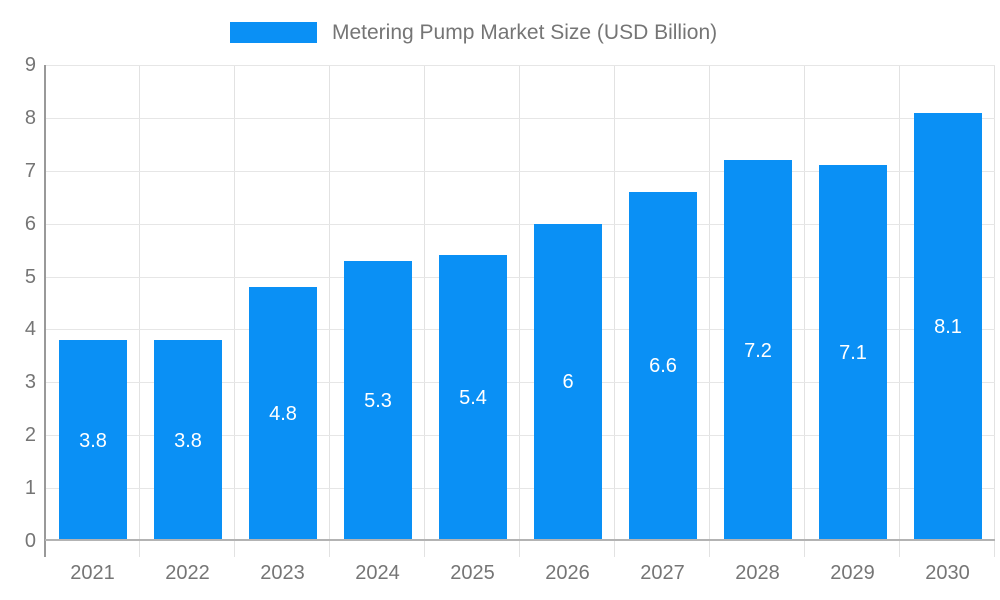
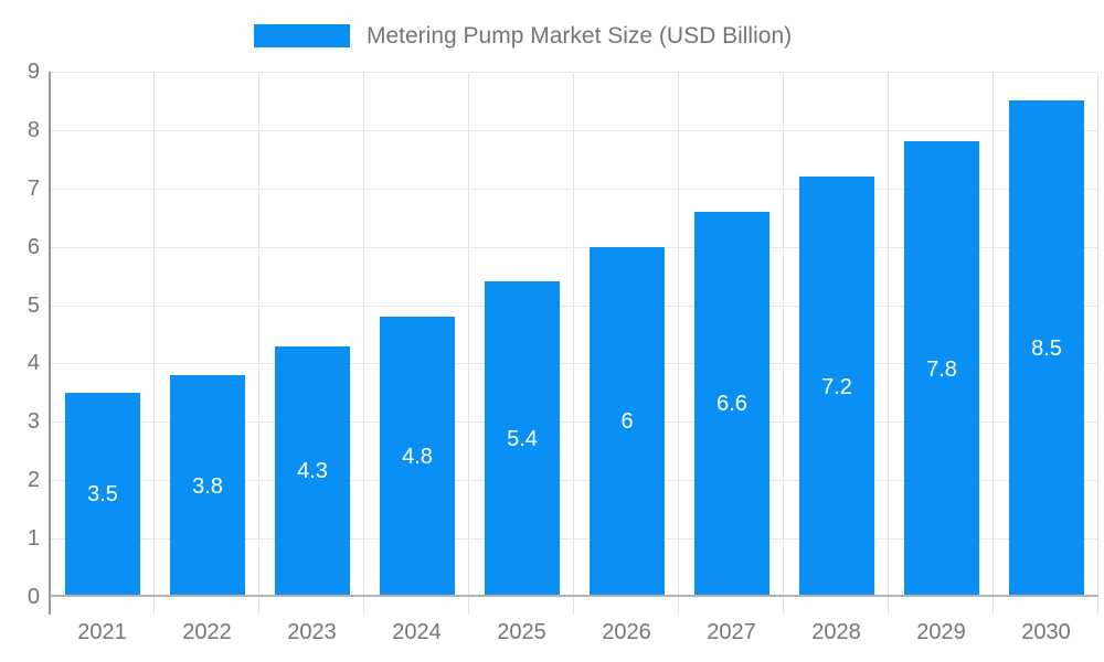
2021: 3.8 -> 3.5
2023: 4.8 -> 4.3
2024: 5.3 -> 4.8
2029: 7.1 -> 7.8
2030: 8.1 -> 8.5
